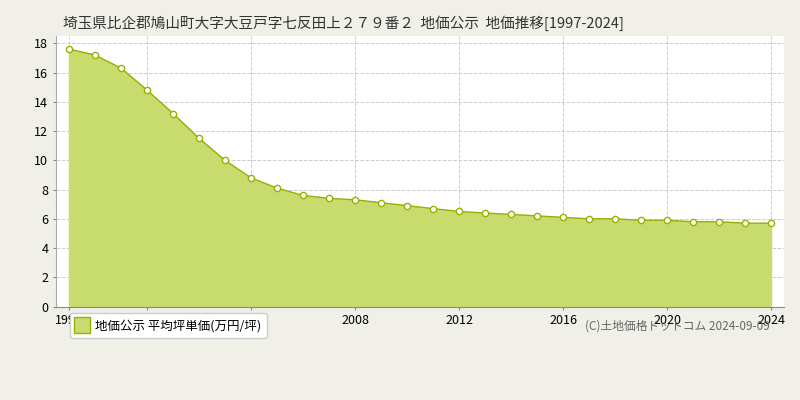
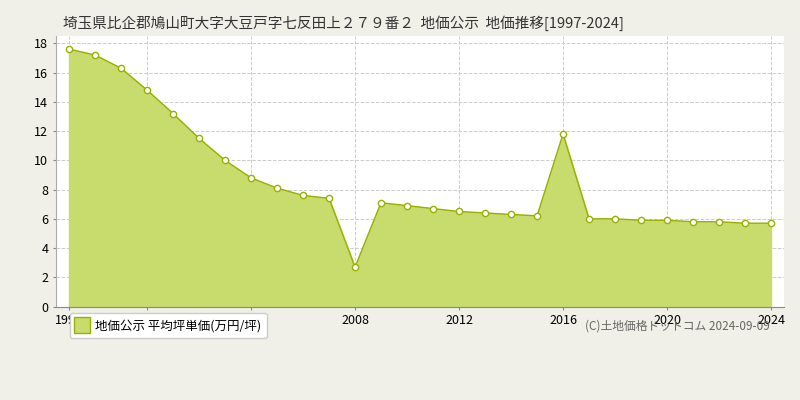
2008: 7.3 -> 2.7
2016: 6.1 -> 11.8
